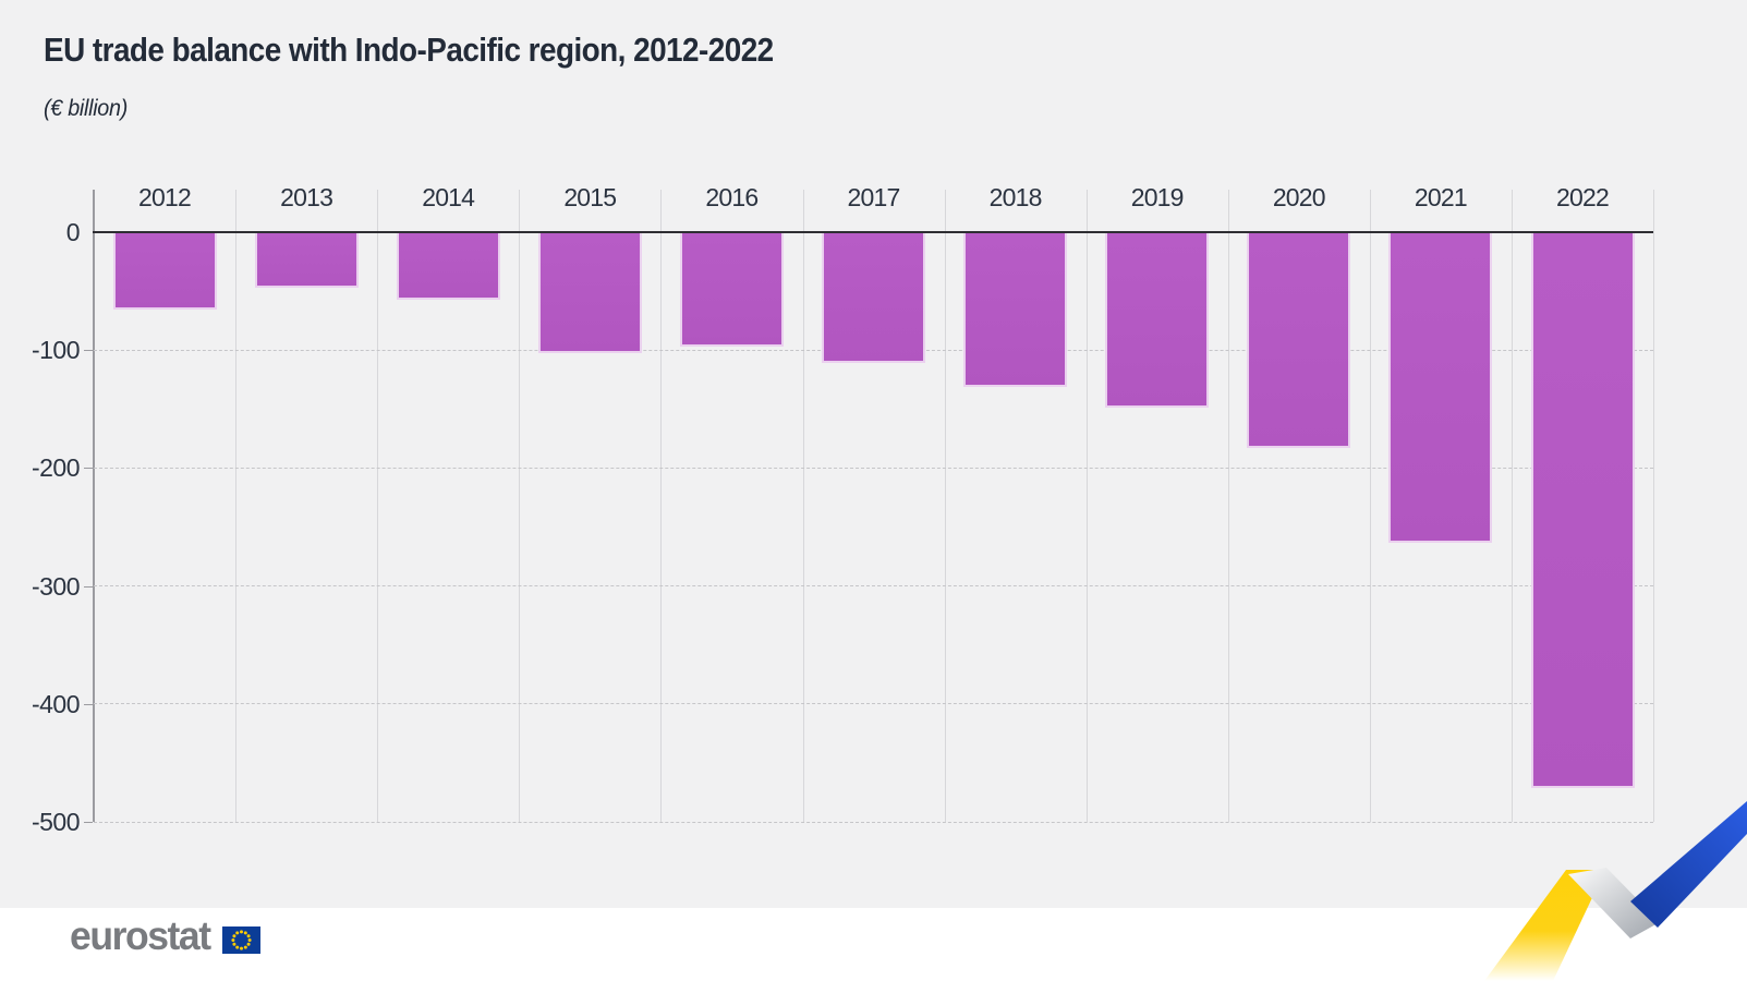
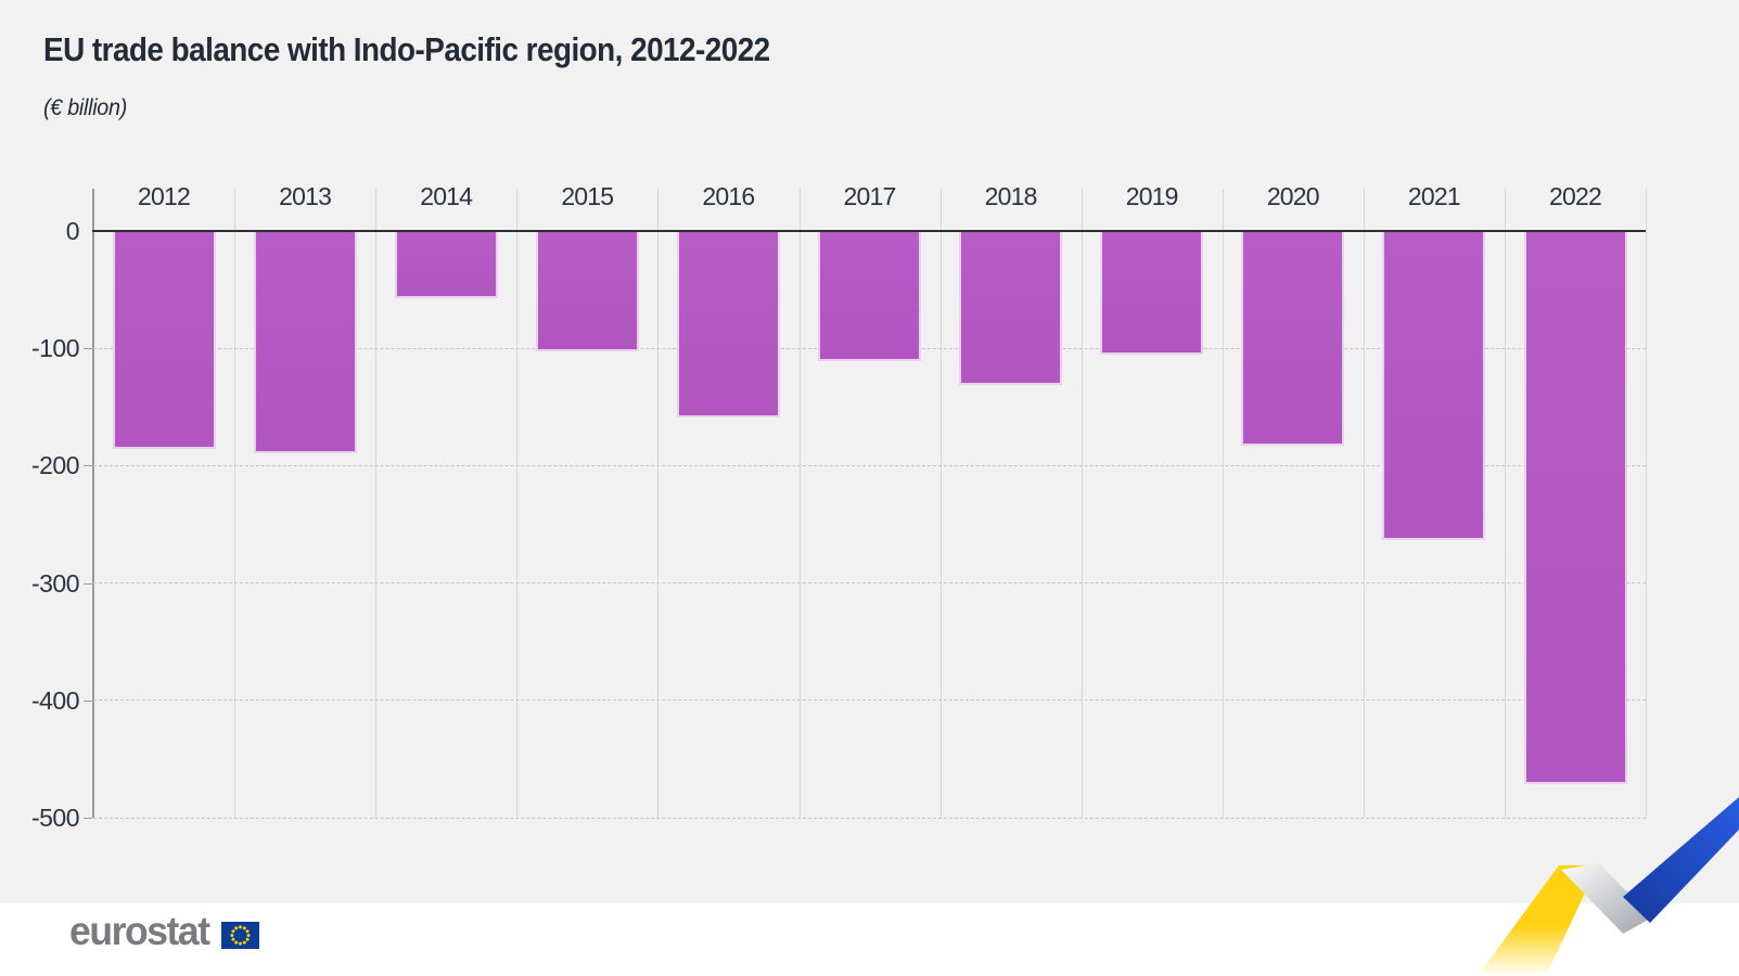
2012: -66 -> -186
2013: -47 -> -189
2016: -97 -> -159
2019: -149 -> -105
